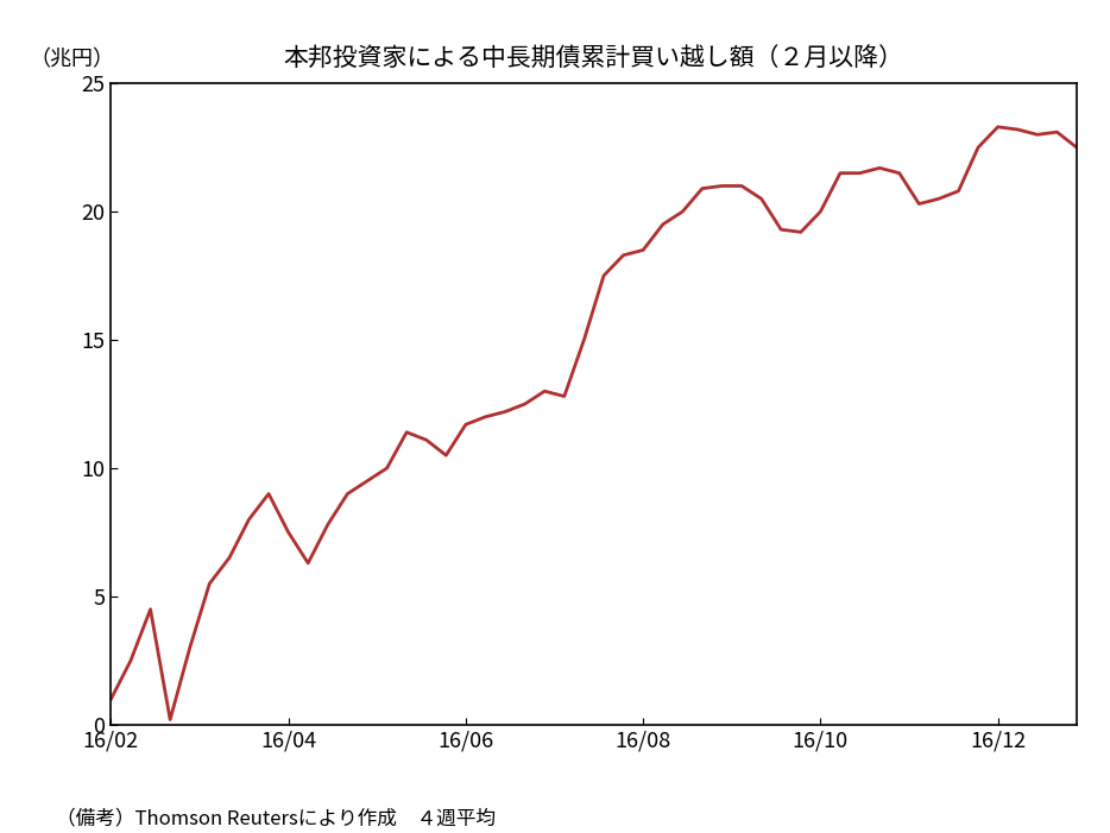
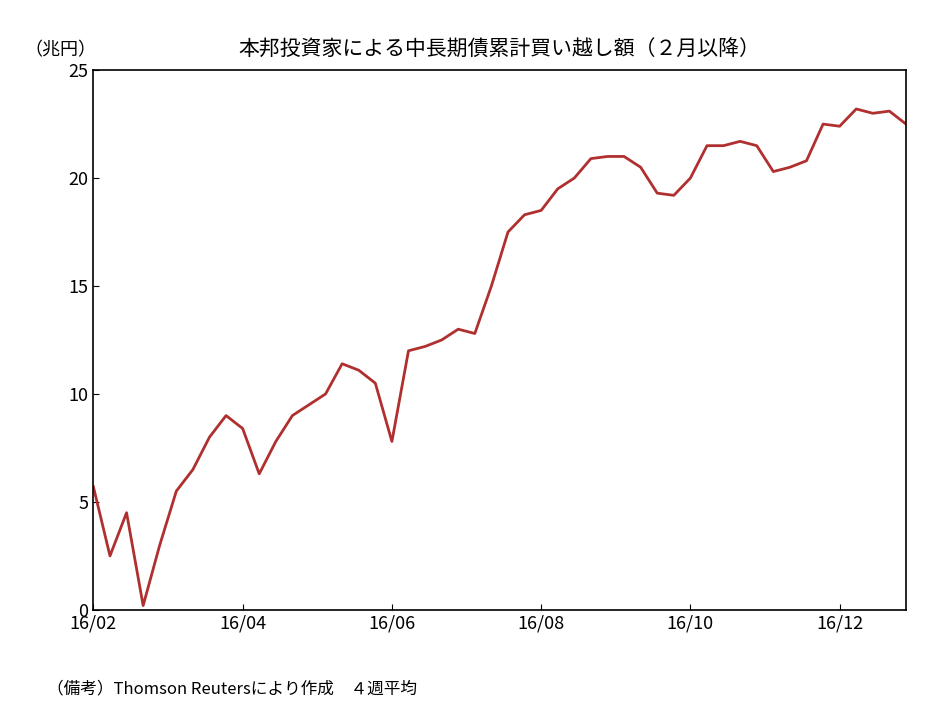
16/02: 1.0 -> 5.7
16/04: 7.5 -> 8.4
16/06: 11.7 -> 7.8
16/12: 23.3 -> 22.4
